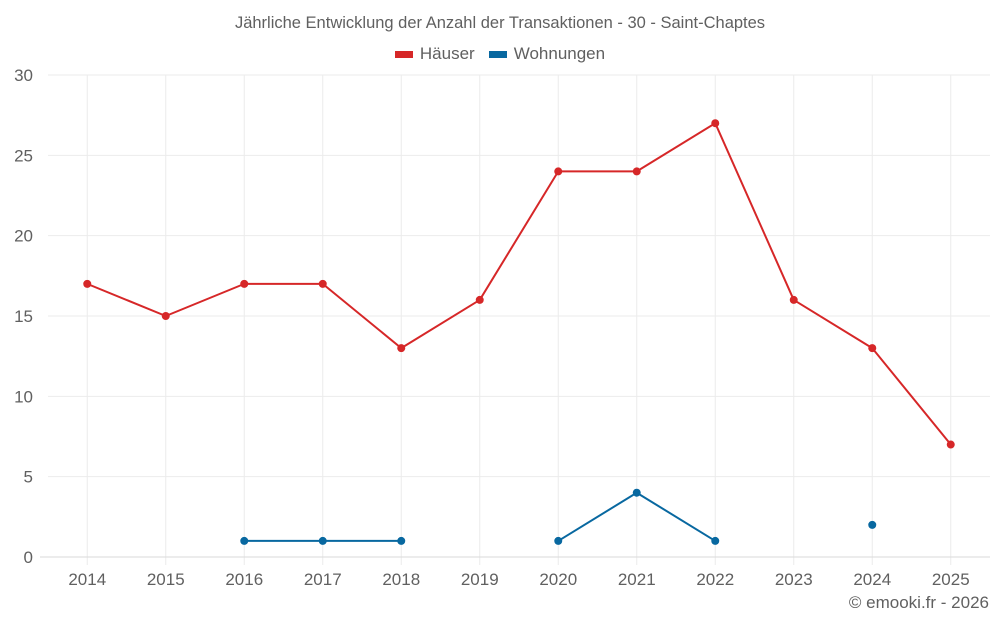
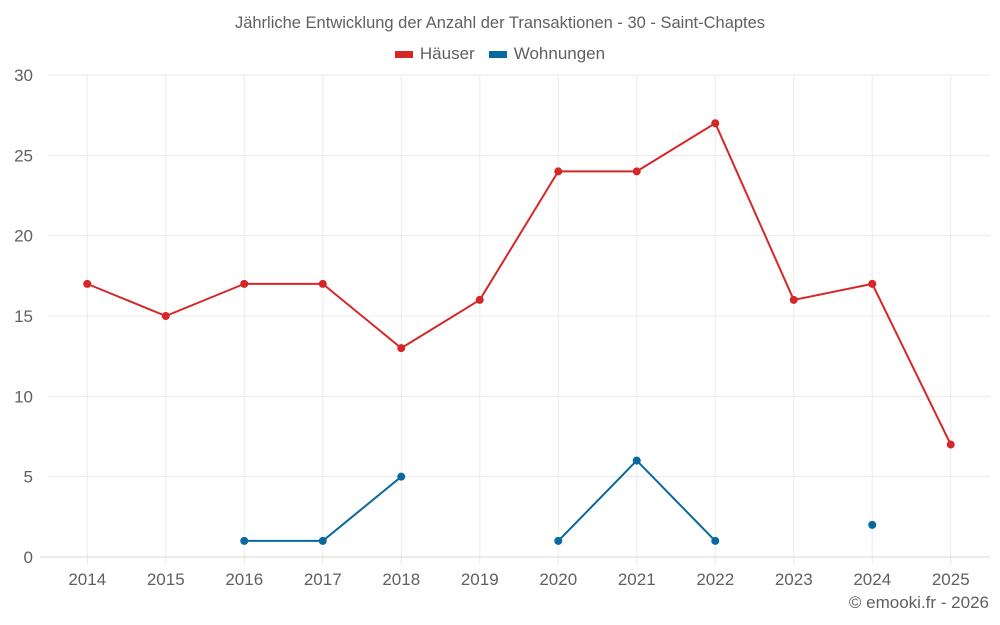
Wohnungen/2018: 1 -> 5
Wohnungen/2021: 4 -> 6
Häuser/2024: 13 -> 17
